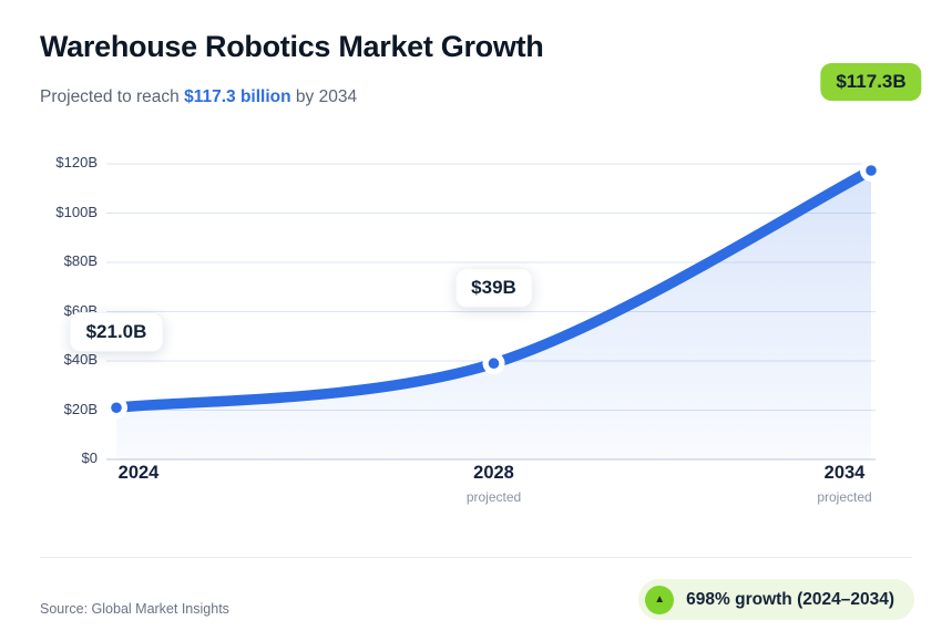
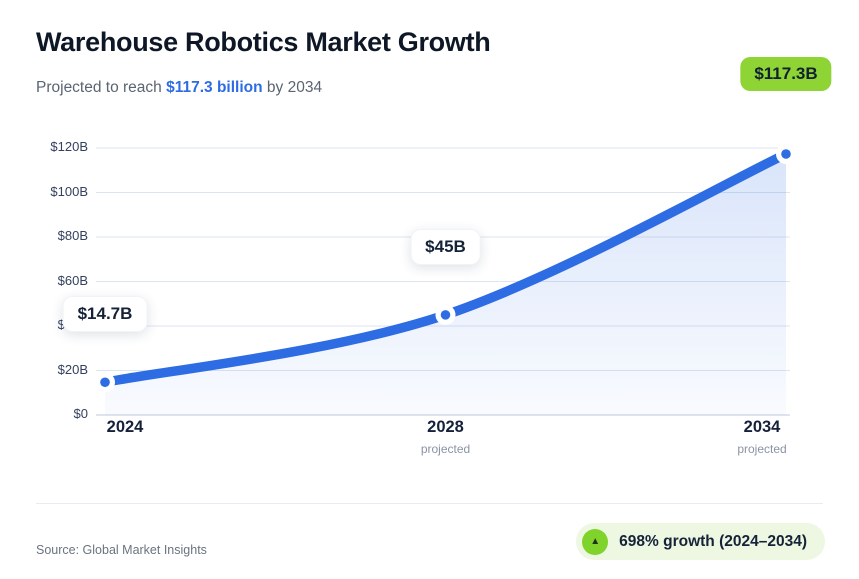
2024: $21.0B -> $14.7B
2028: $39B -> $45B
